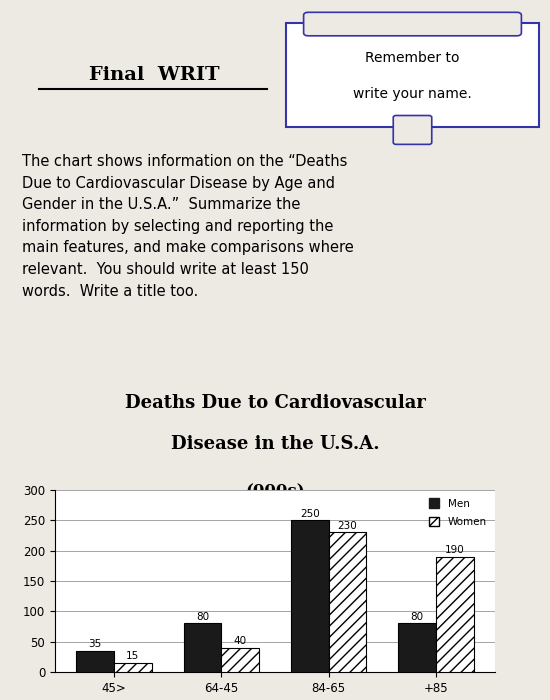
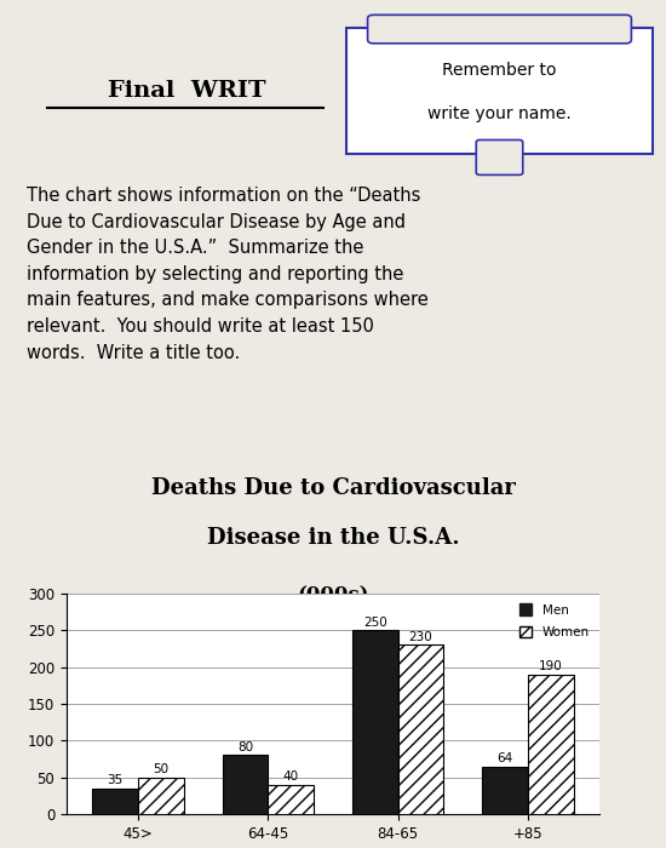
Women/45>: 15 -> 50
Men/+85: 80 -> 64
